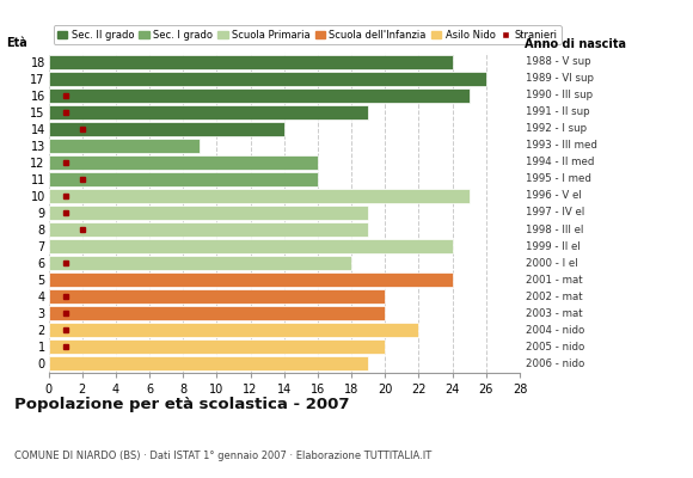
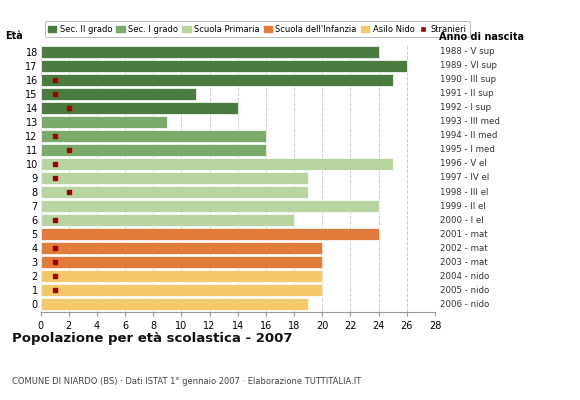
15: 19 -> 11
2: 22 -> 20
